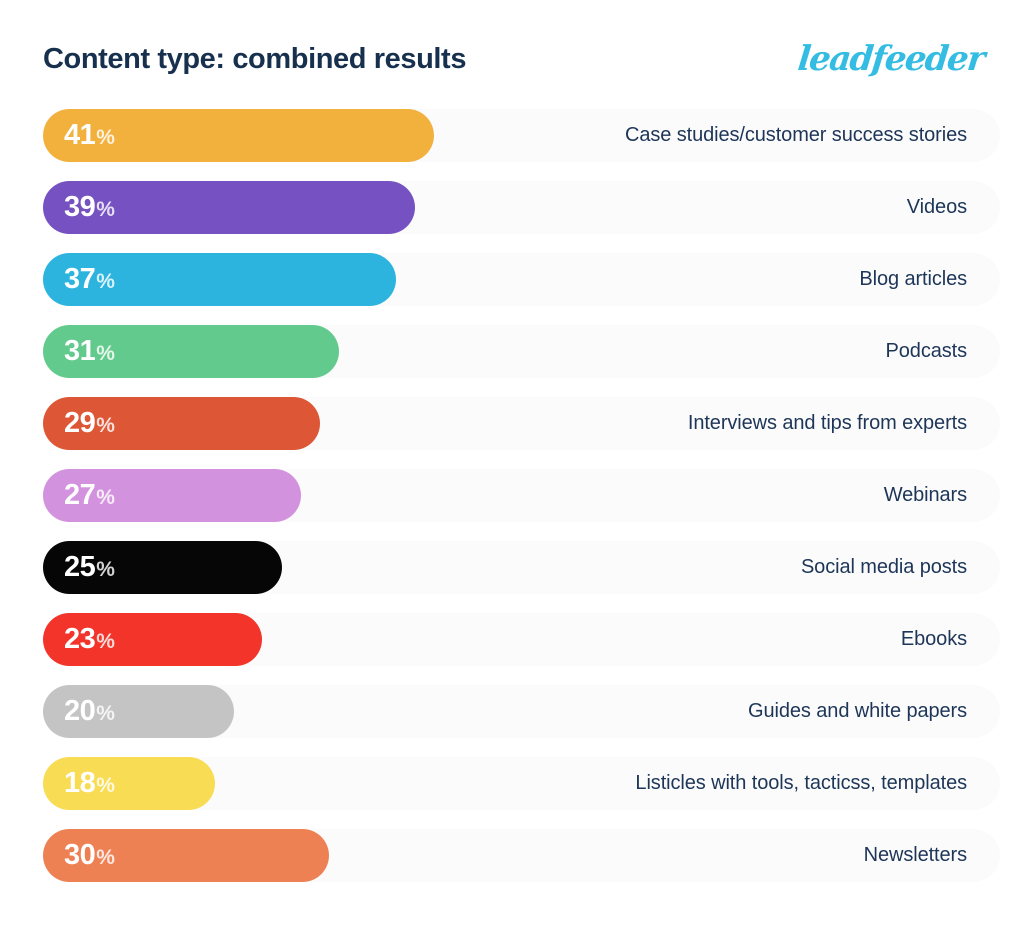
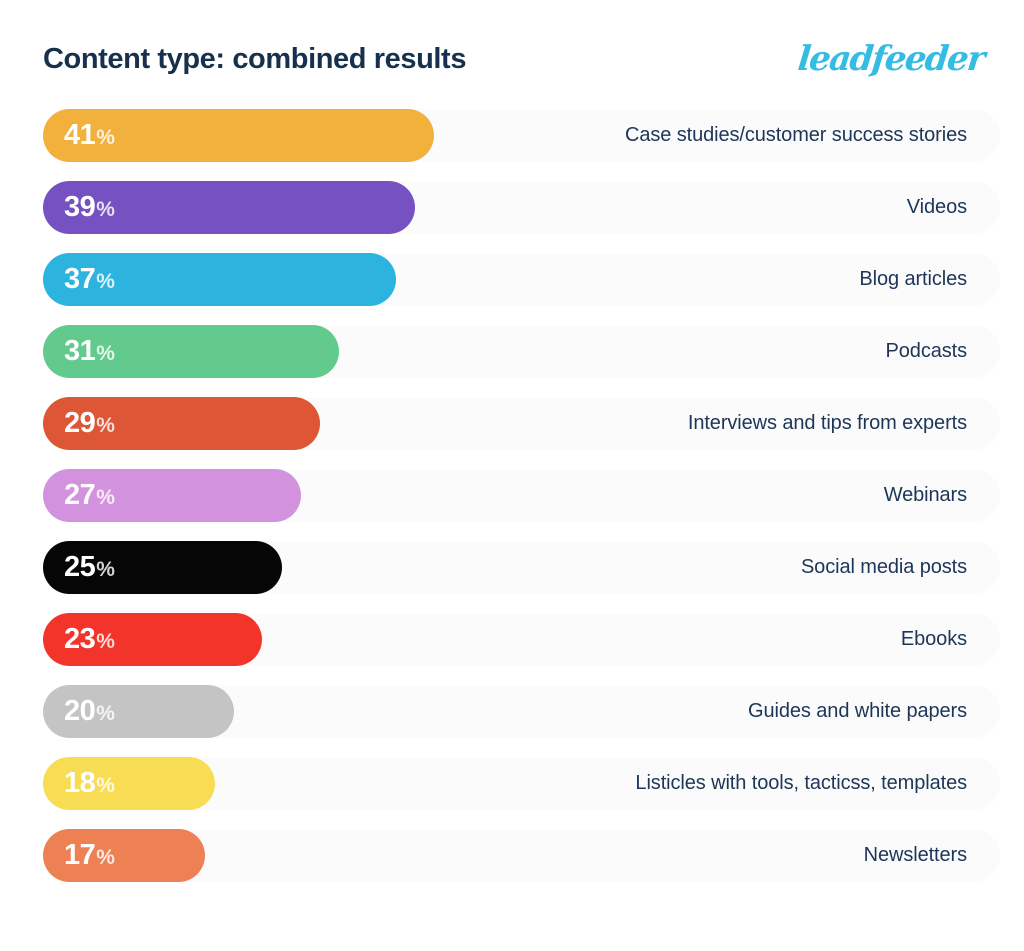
Newsletters: 30 -> 17
